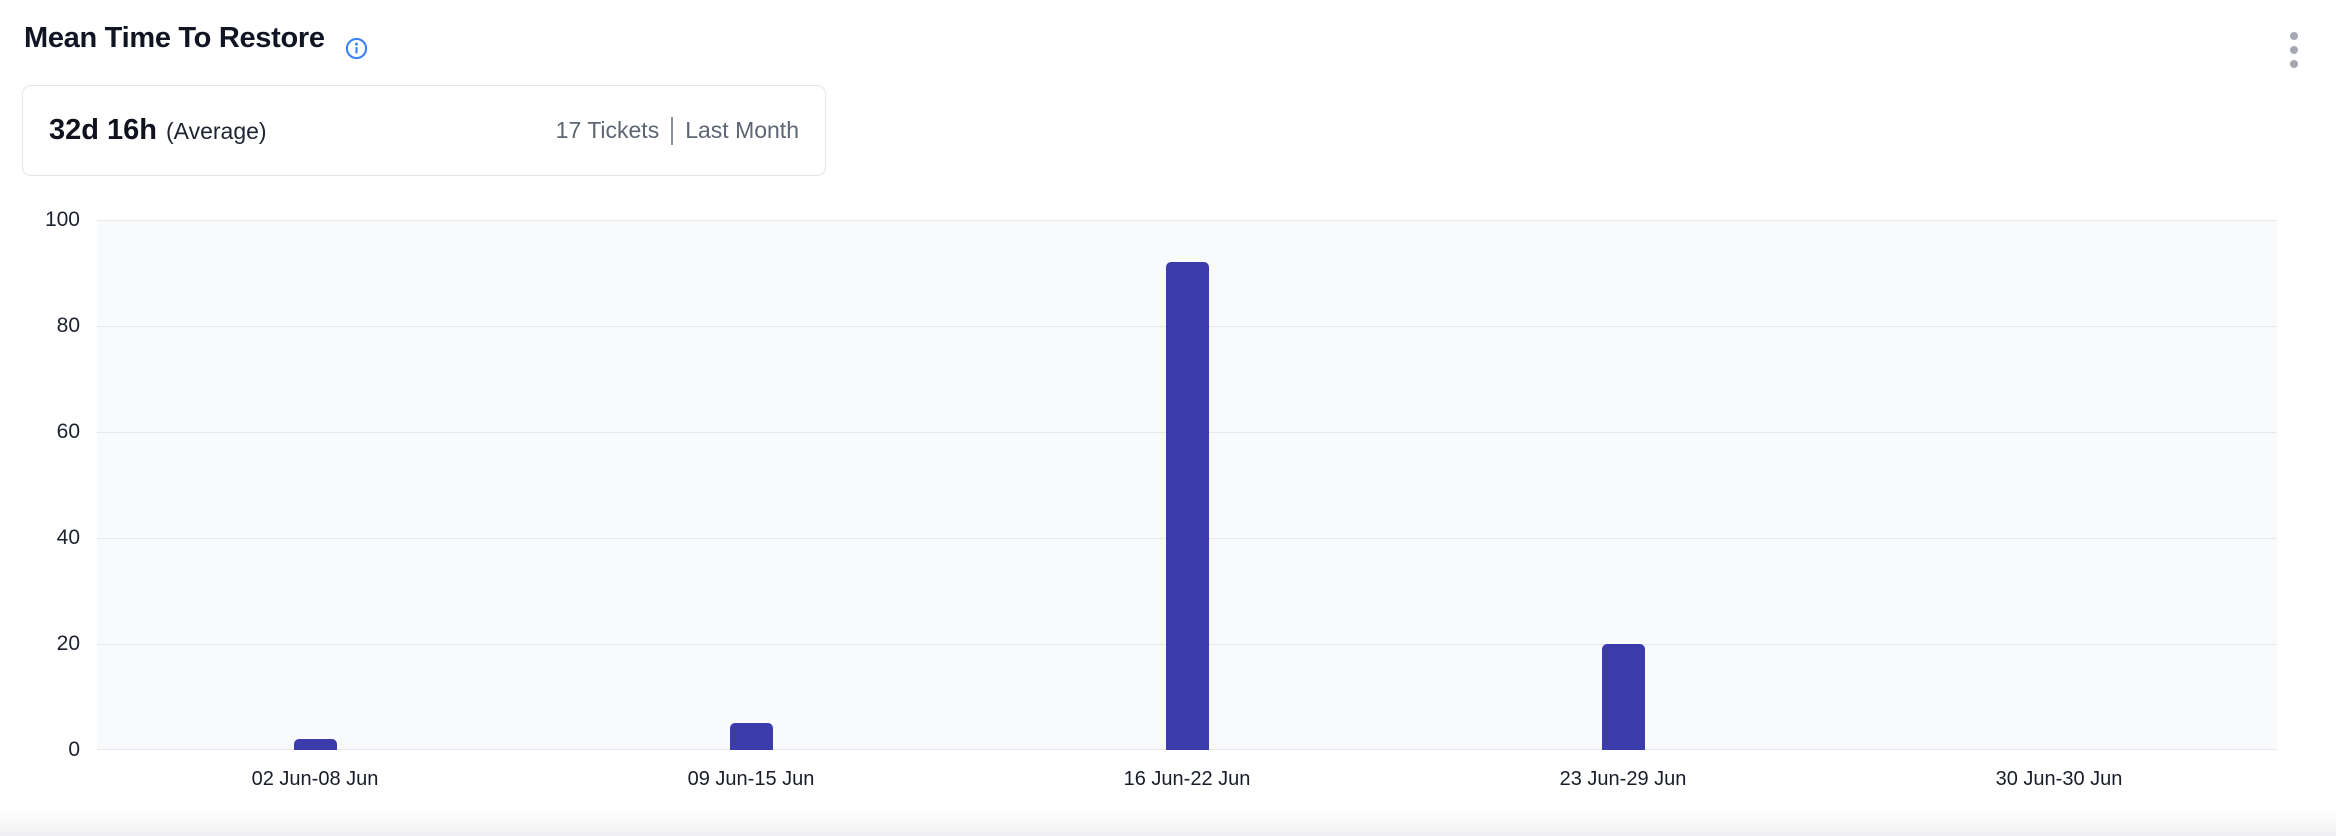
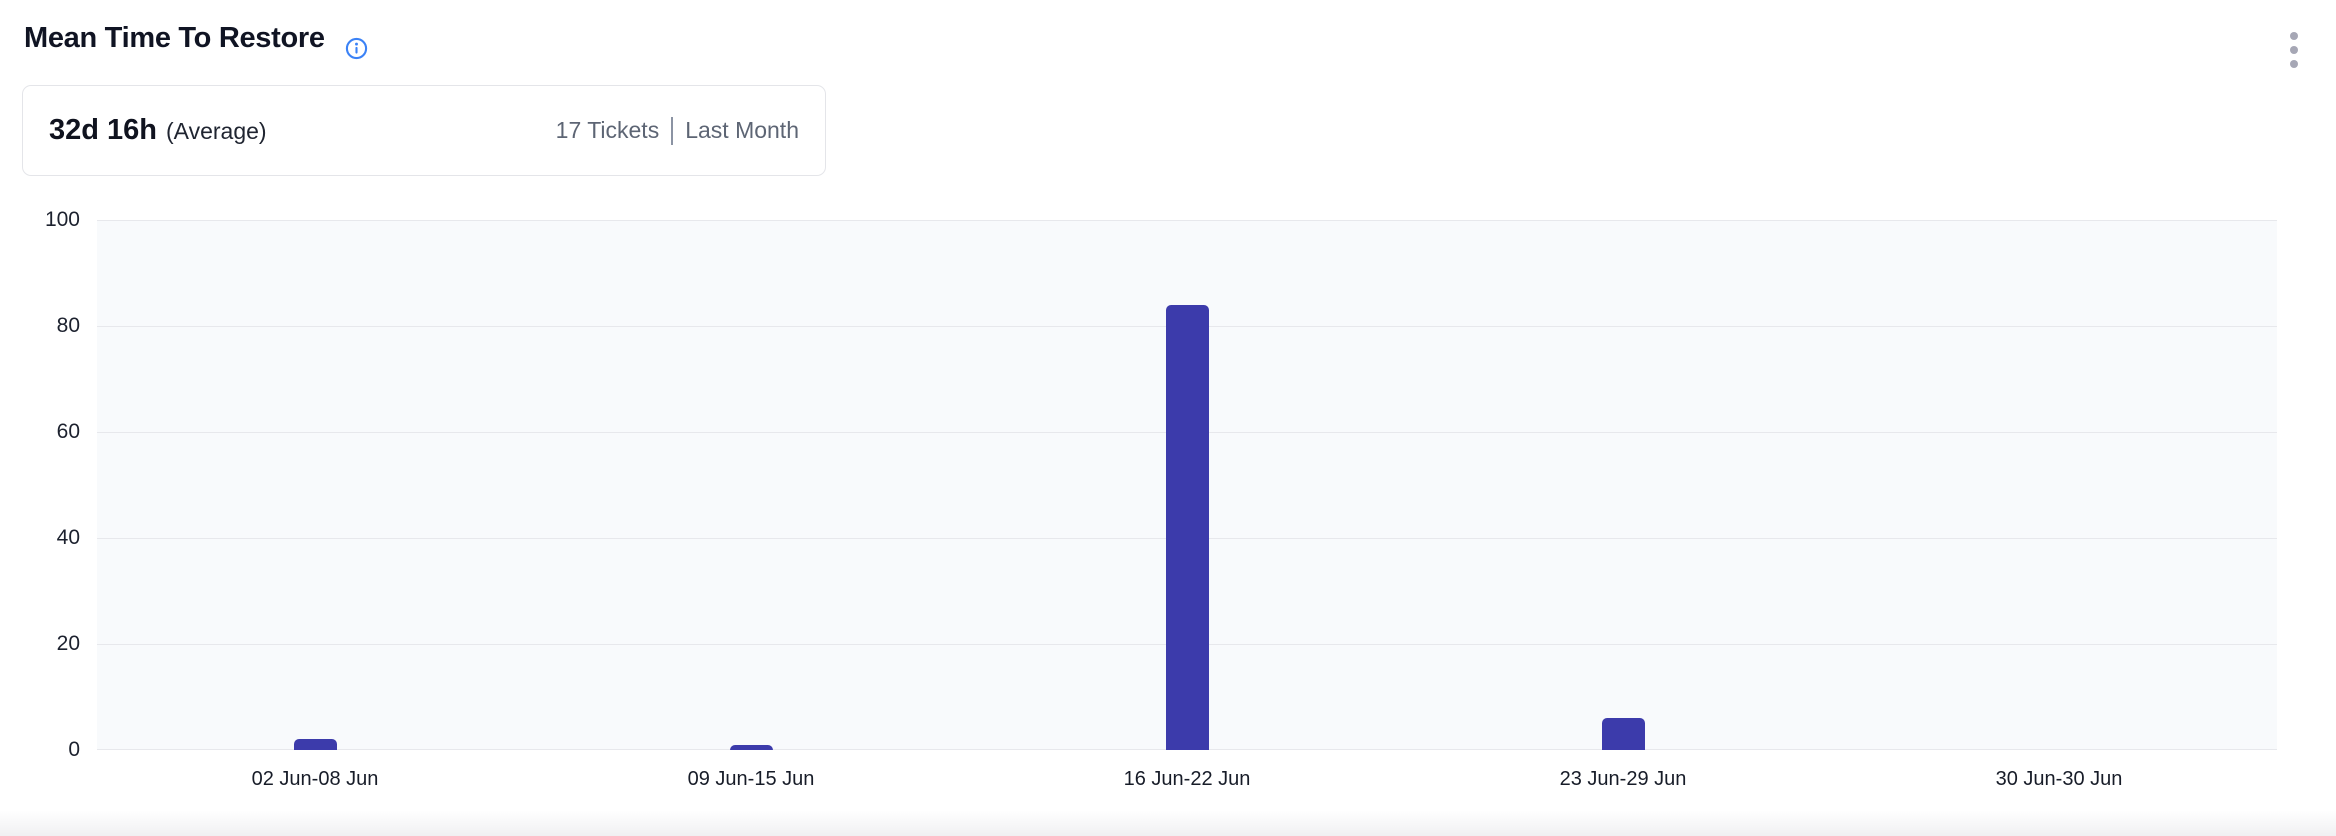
09 Jun-15 Jun: 5 -> 1
16 Jun-22 Jun: 92 -> 84
23 Jun-29 Jun: 20 -> 6
